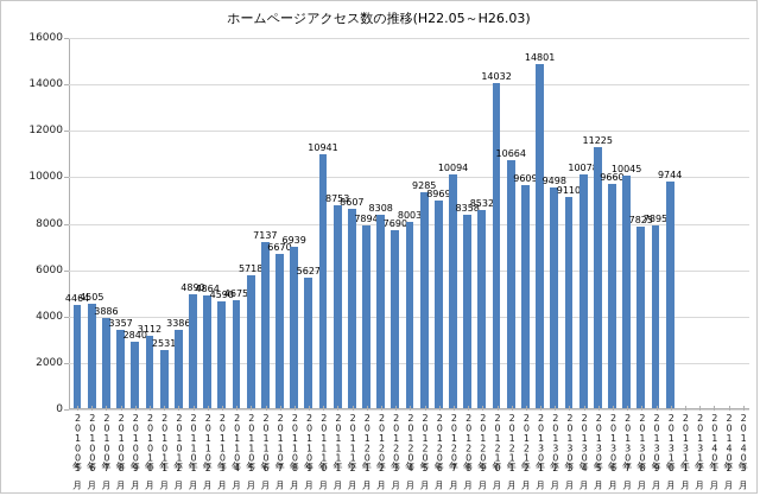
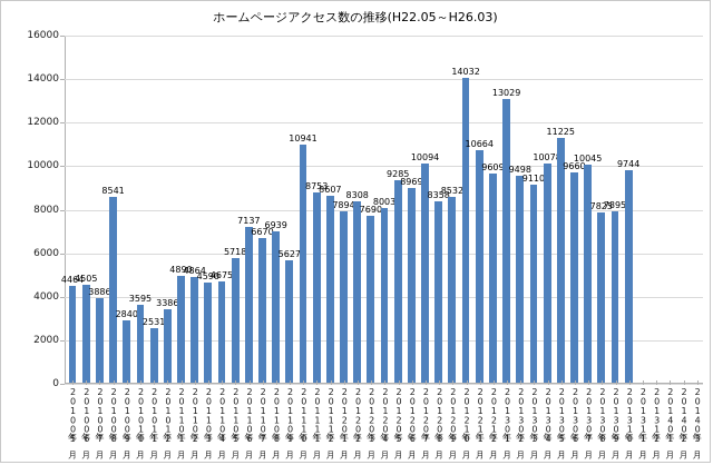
2010年08月: 3357 -> 8541
2010年10月: 3112 -> 3595
2013年01月: 14801 -> 13029
